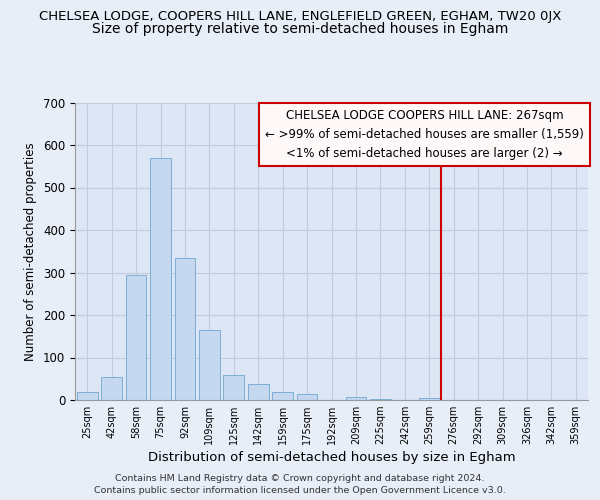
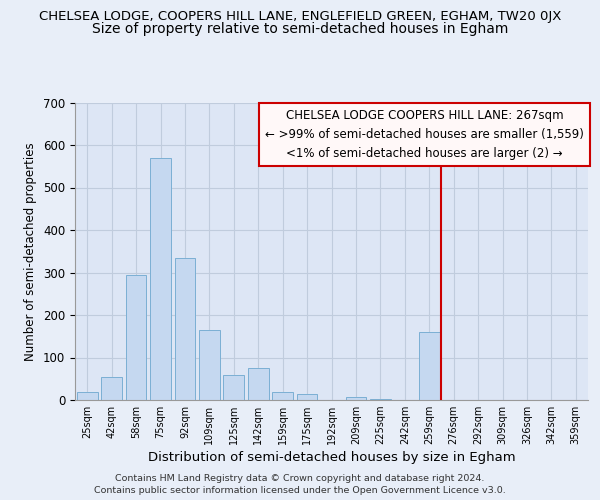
142sqm: 37 -> 75
259sqm: 5 -> 160
